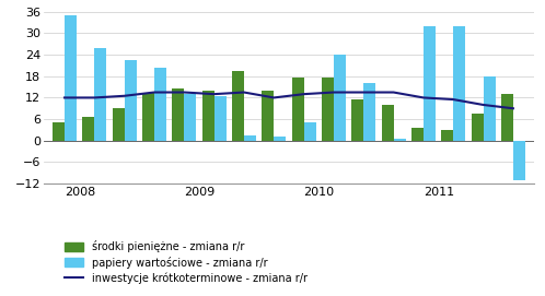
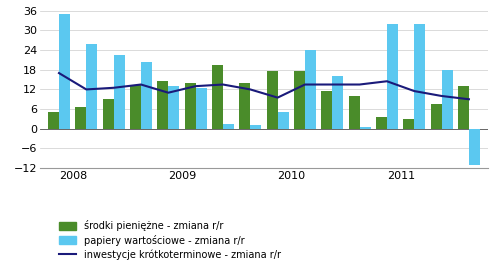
inwestycje krótkoterminowe - zmiana r/r/2008: 12.0 -> 17.0
inwestycje krótkoterminowe - zmiana r/r/2009: 13.5 -> 11.0
inwestycje krótkoterminowe - zmiana r/r/2010: 13.0 -> 9.5
inwestycje krótkoterminowe - zmiana r/r/2011: 12.0 -> 14.5
